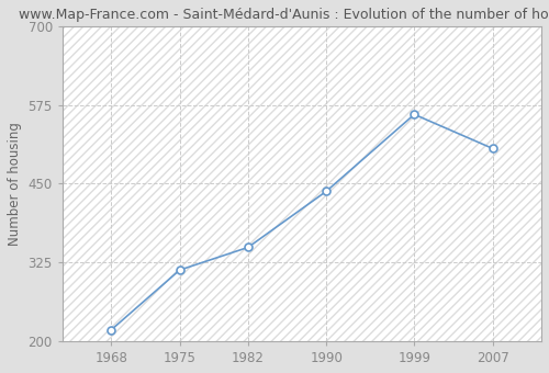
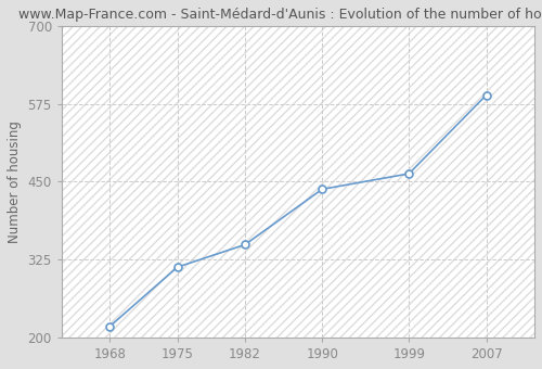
1999: 560 -> 463
2007: 506 -> 589
